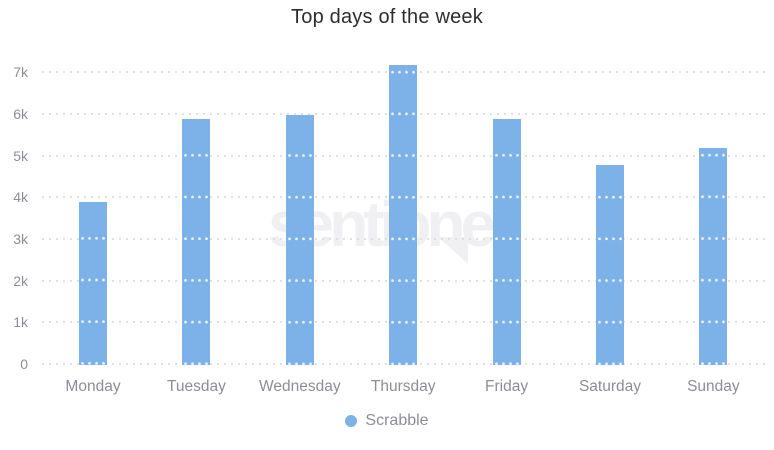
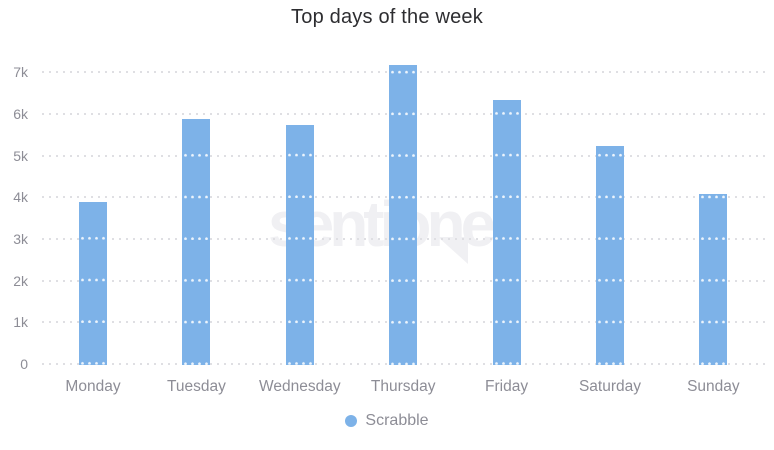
Wednesday: 6.0k -> 5.8k
Friday: 5.9k -> 6.4k
Saturday: 4.8k -> 5.2k
Sunday: 5.2k -> 4.1k
